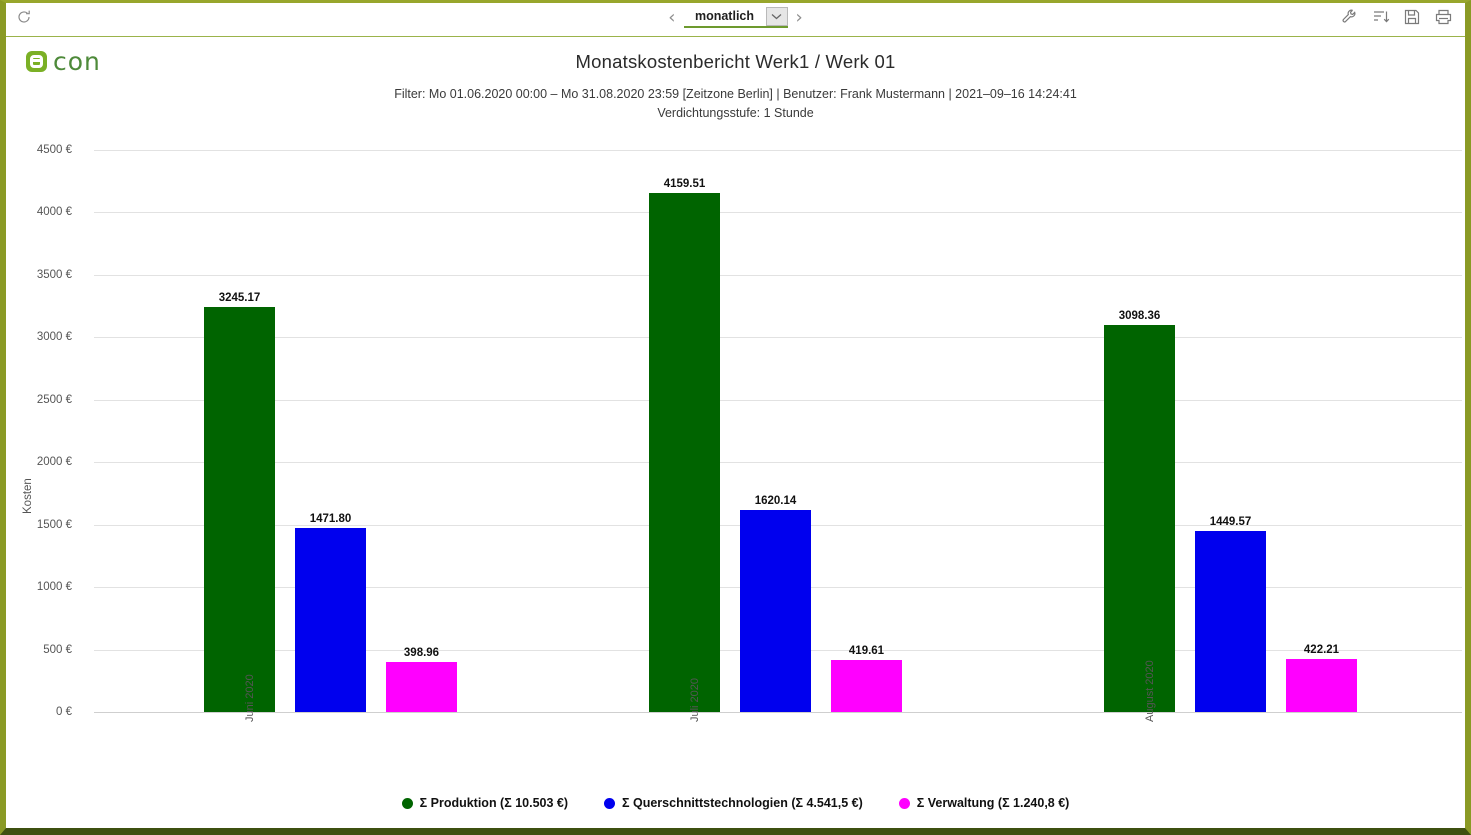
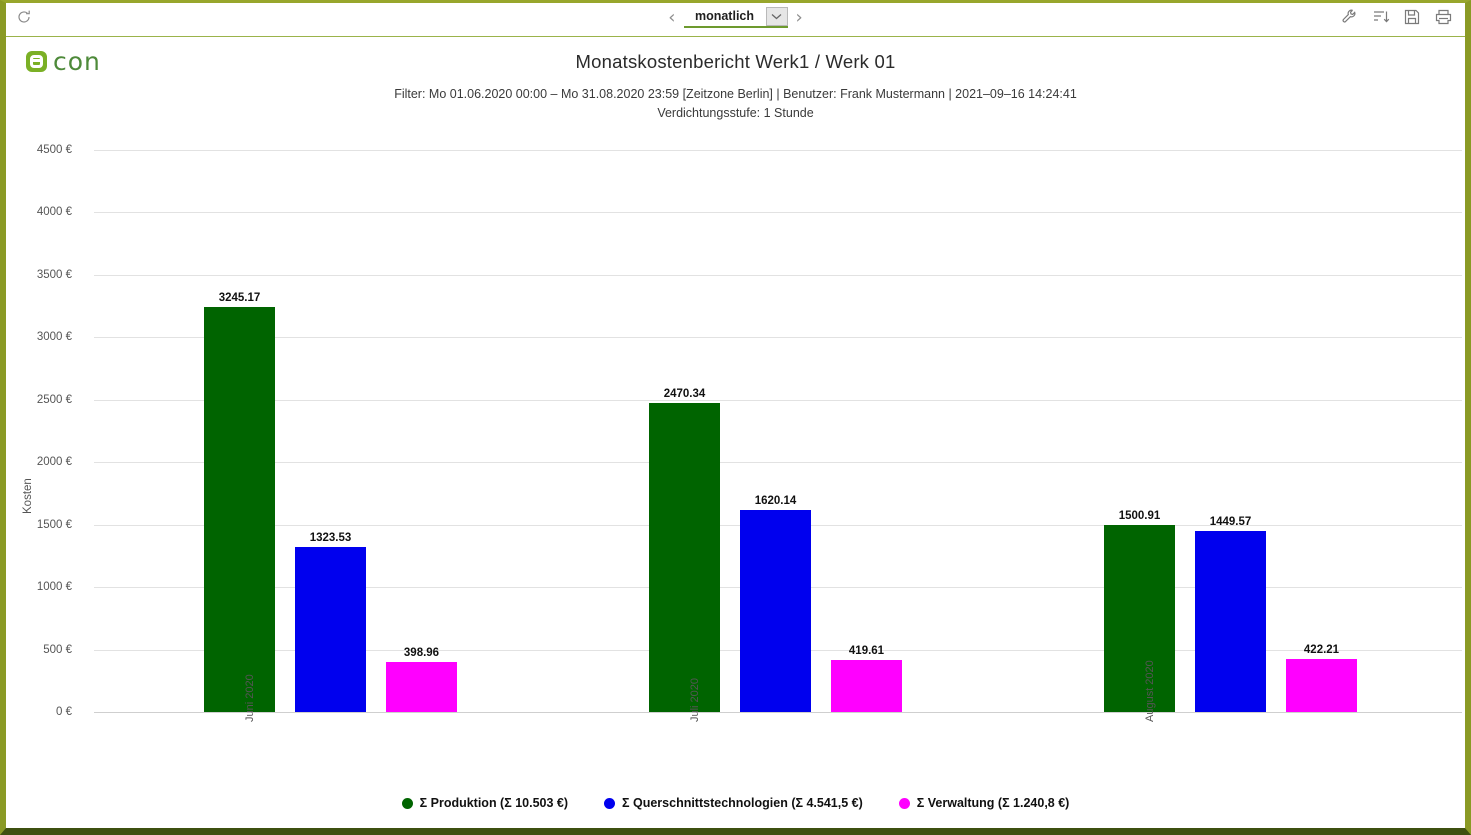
Σ Querschnittstechnologien (Σ 4.541,5 €)/Juni 2020: 1471.80 -> 1323.53
Σ Produktion (Σ 10.503 €)/Juli 2020: 4159.51 -> 2470.34
Σ Produktion (Σ 10.503 €)/August 2020: 3098.36 -> 1500.91
